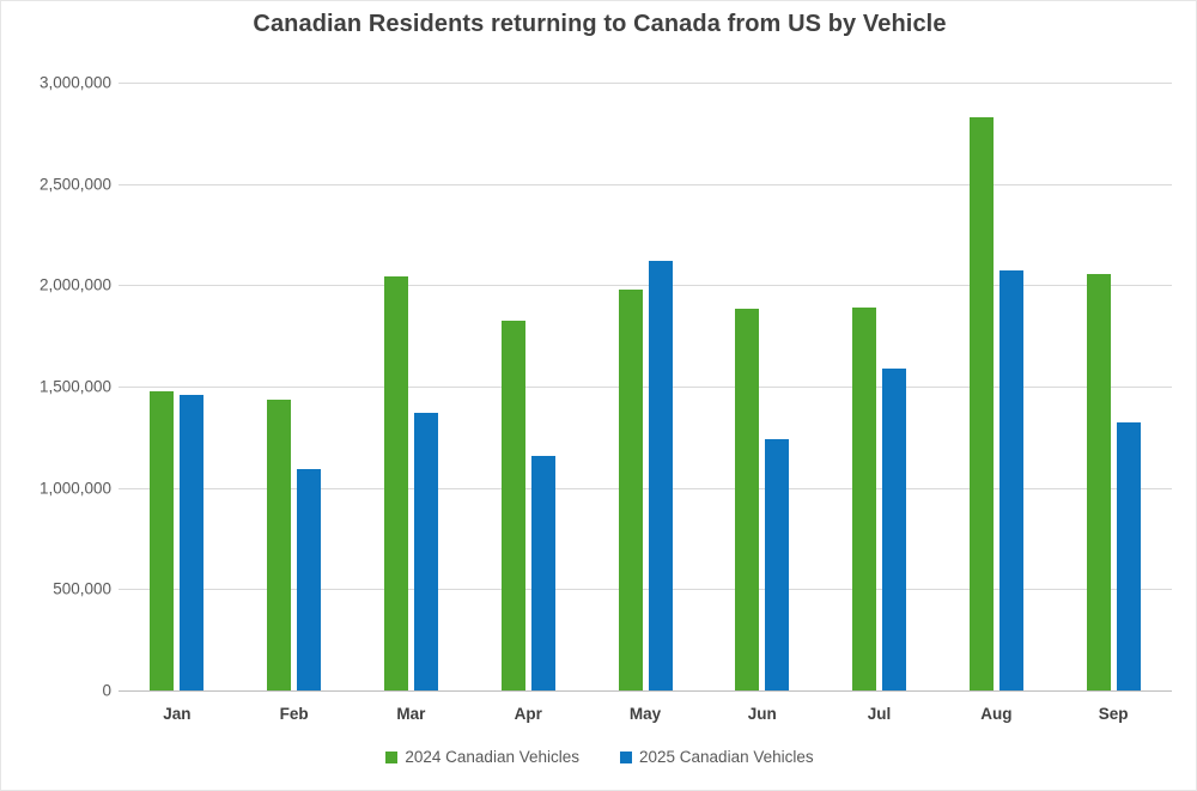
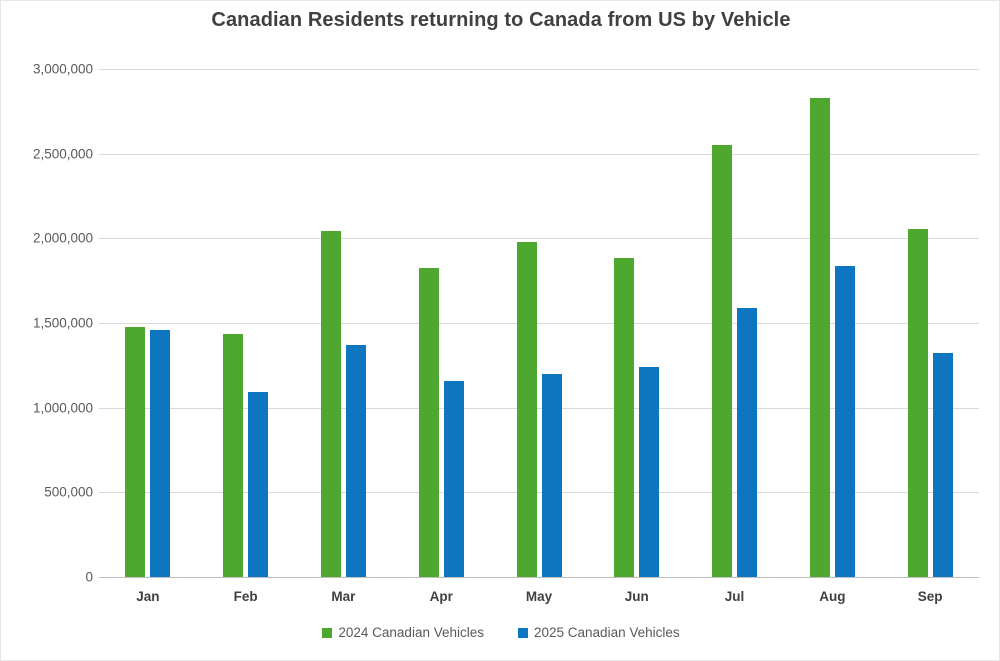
2025 Canadian Vehicles/May: 2120000 -> 1200000
2024 Canadian Vehicles/Jul: 1890000 -> 2550000
2025 Canadian Vehicles/Aug: 2070000 -> 1840000
